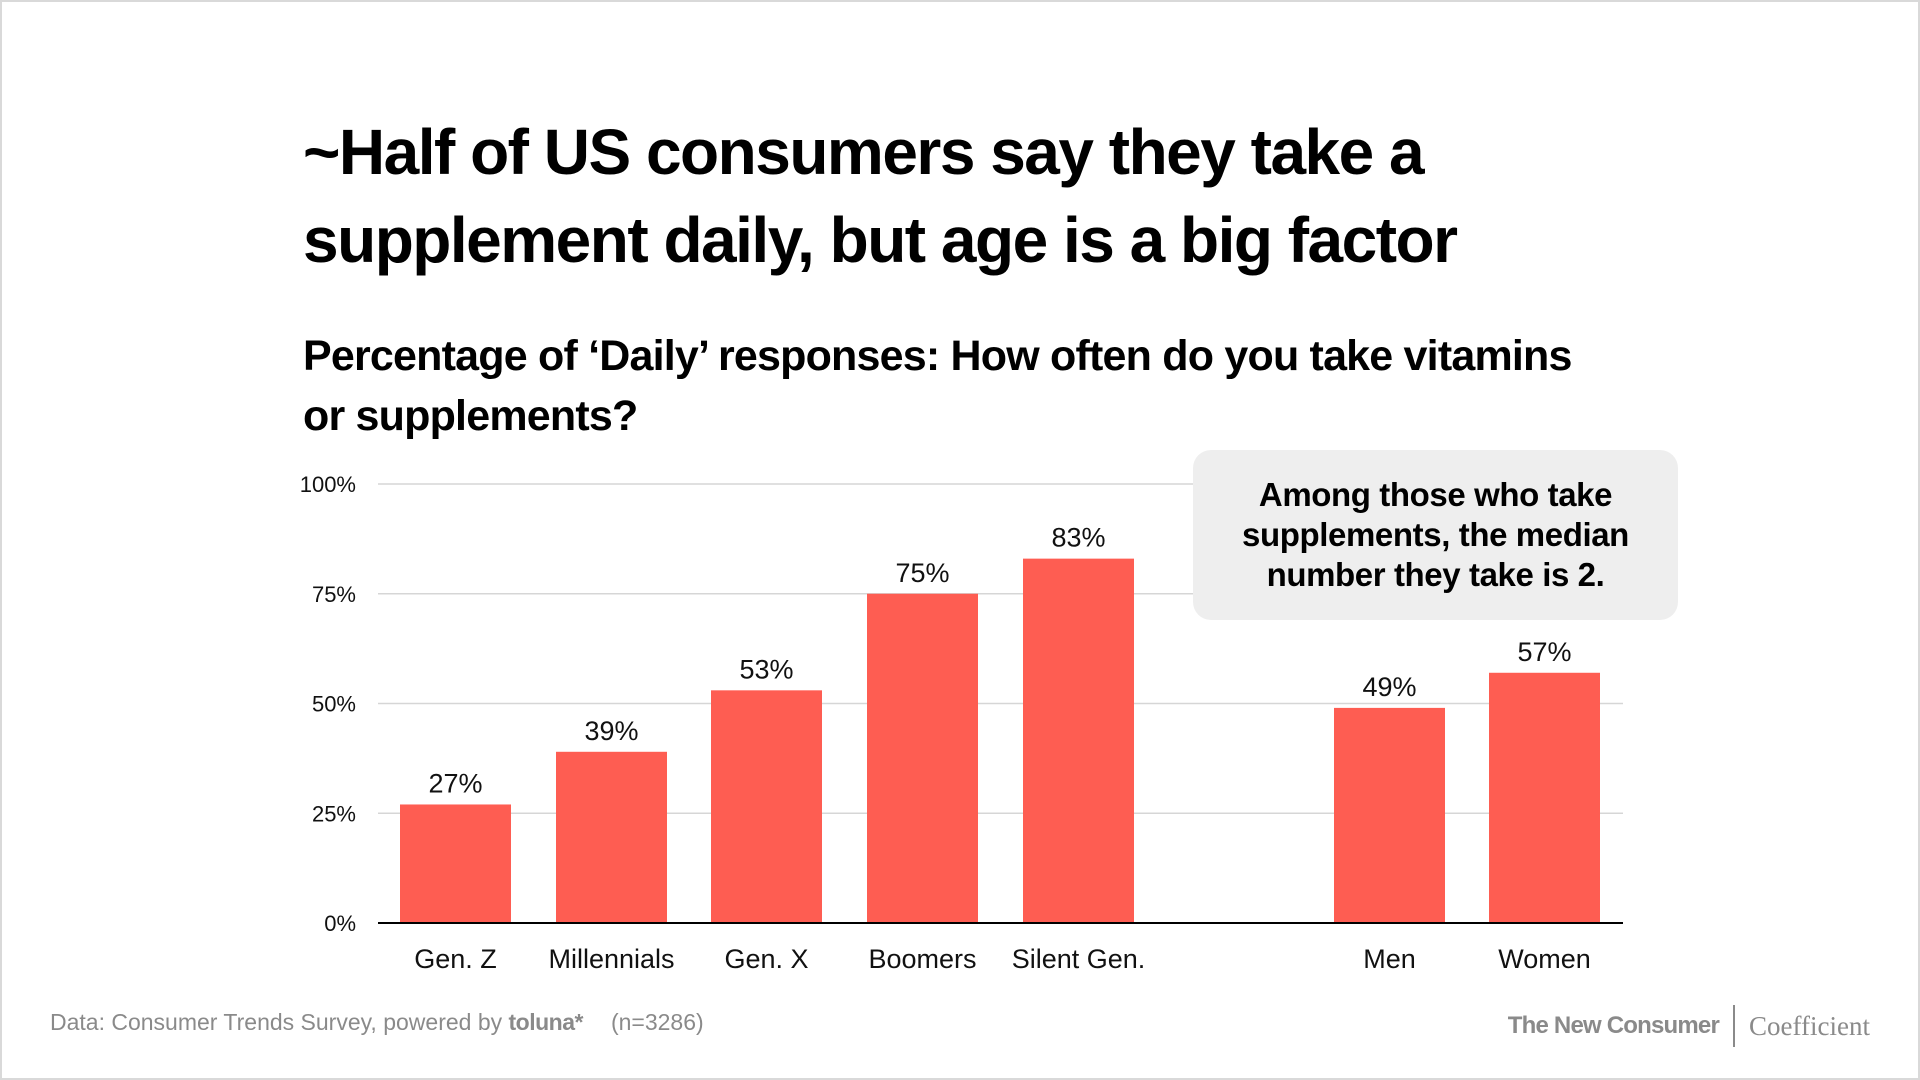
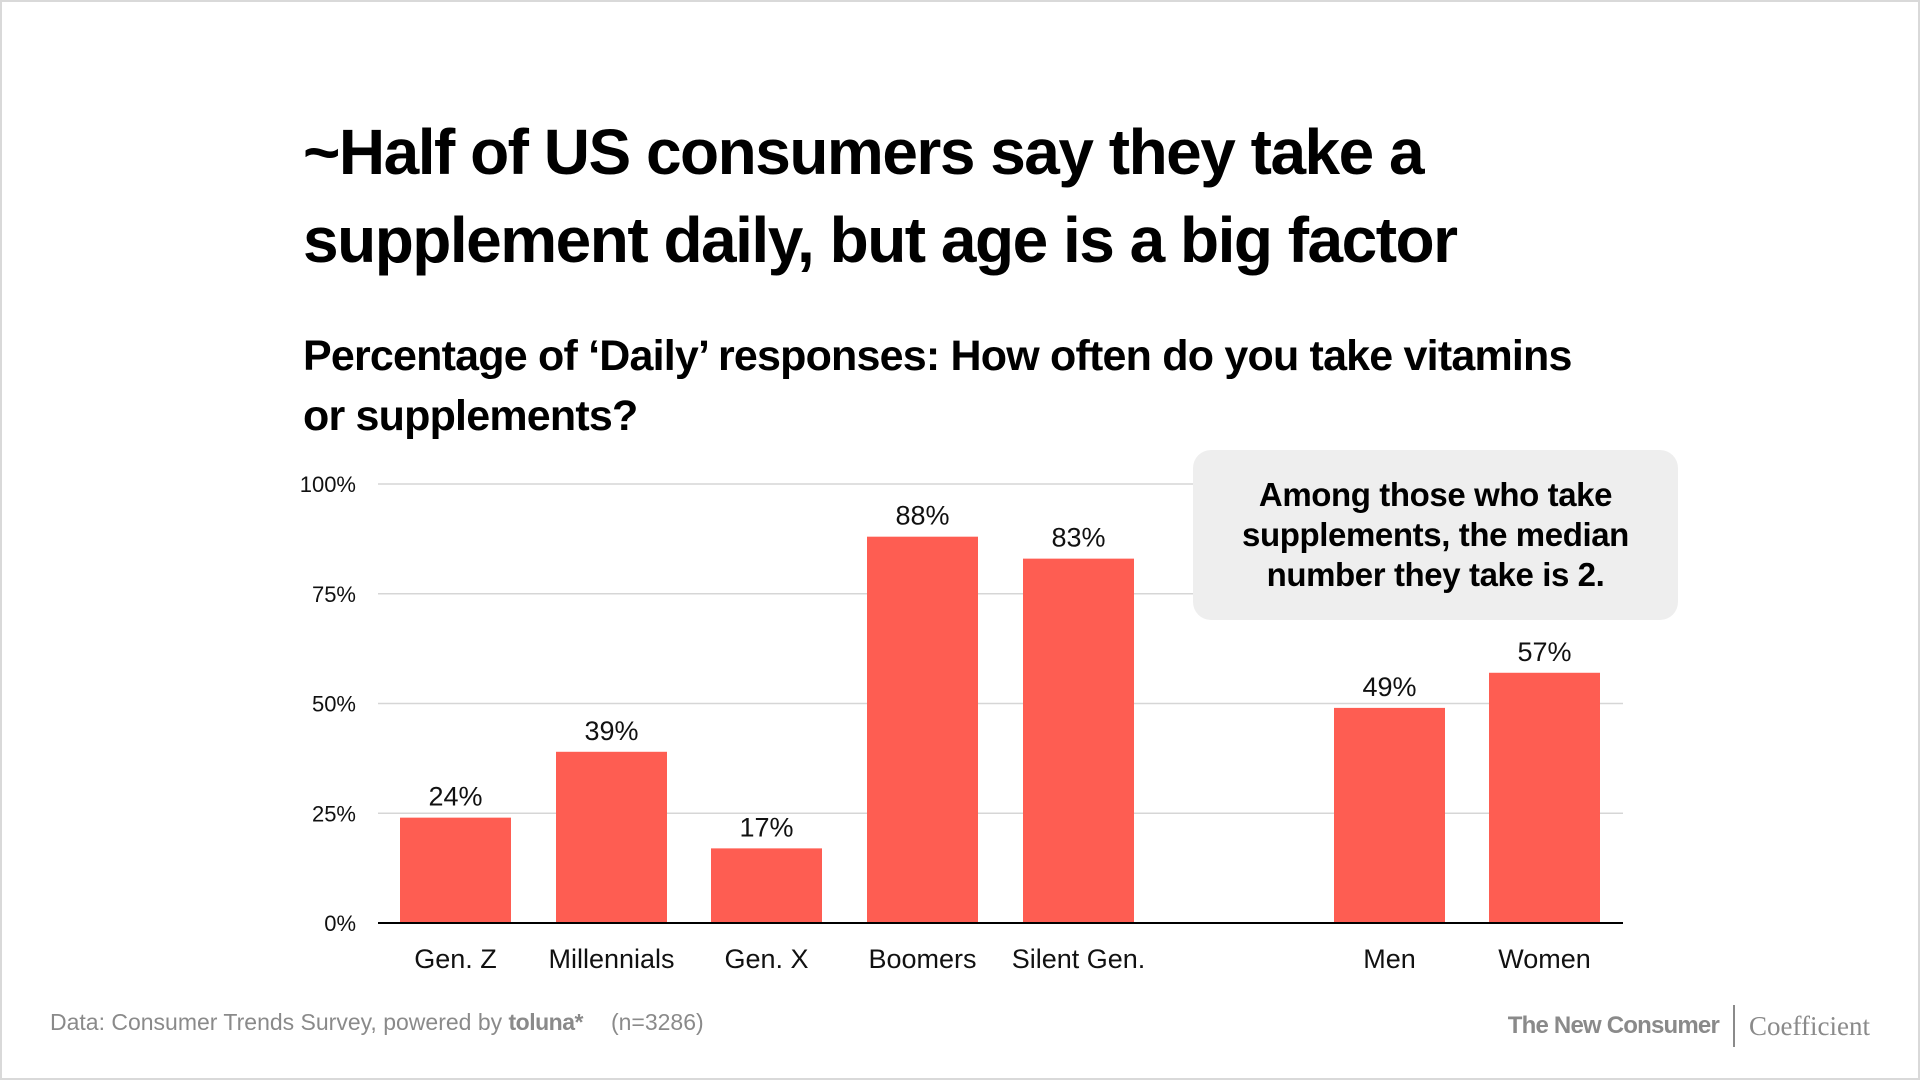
Gen. Z: 27% -> 24%
Gen. X: 53% -> 17%
Boomers: 75% -> 88%
